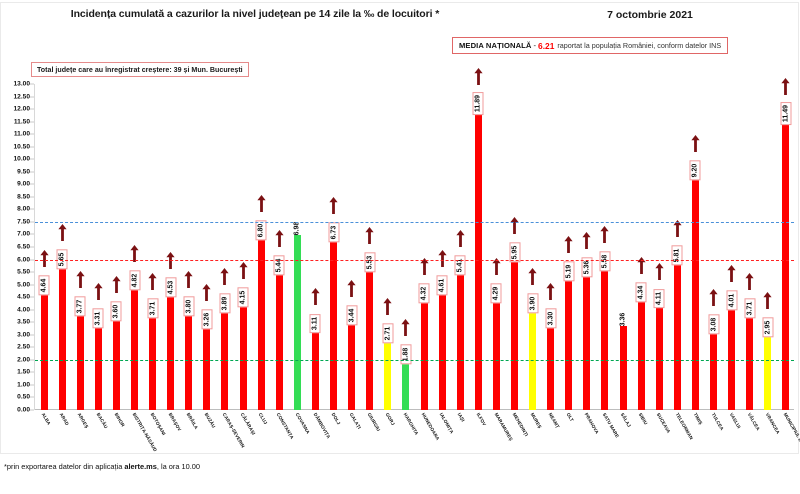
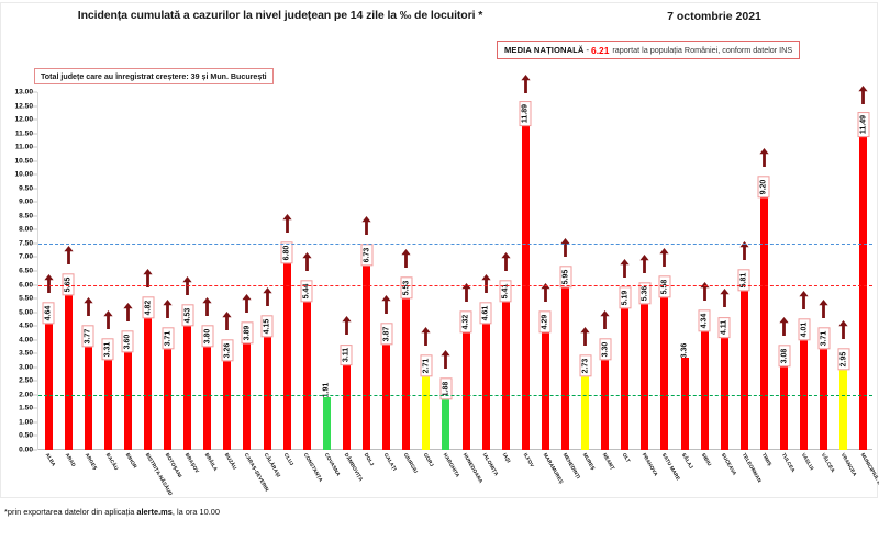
COVASNA: 6.98 -> 1.91
GALAȚI: 3.44 -> 3.87
MUREȘ: 3.90 -> 2.73
